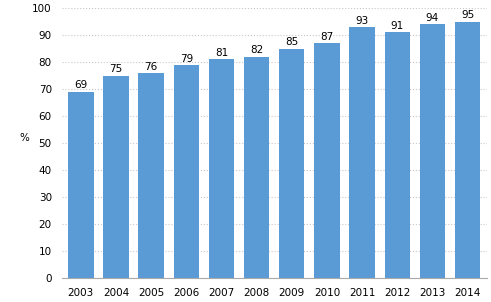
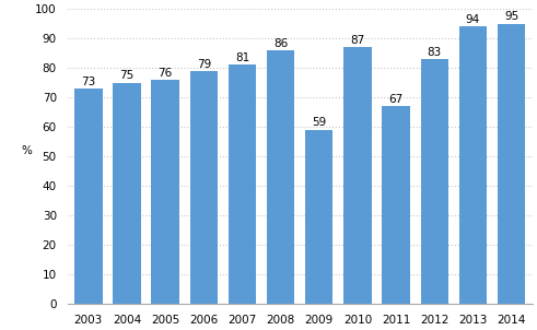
2003: 69 -> 73
2008: 82 -> 86
2009: 85 -> 59
2011: 93 -> 67
2012: 91 -> 83
